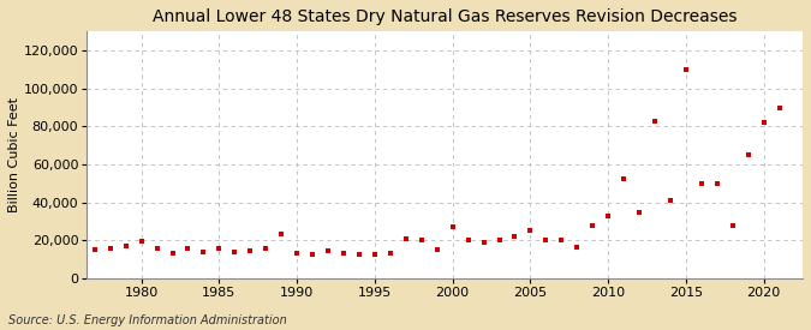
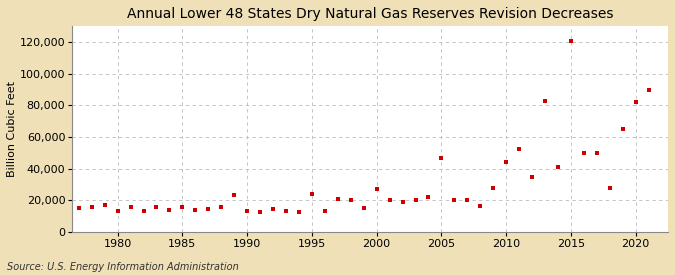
1980: 20,000 -> 13,000
1995: 12,000 -> 24,000
2005: 25,000 -> 47,000
2010: 33,000 -> 44,000
2015: 110,000 -> 121,000
